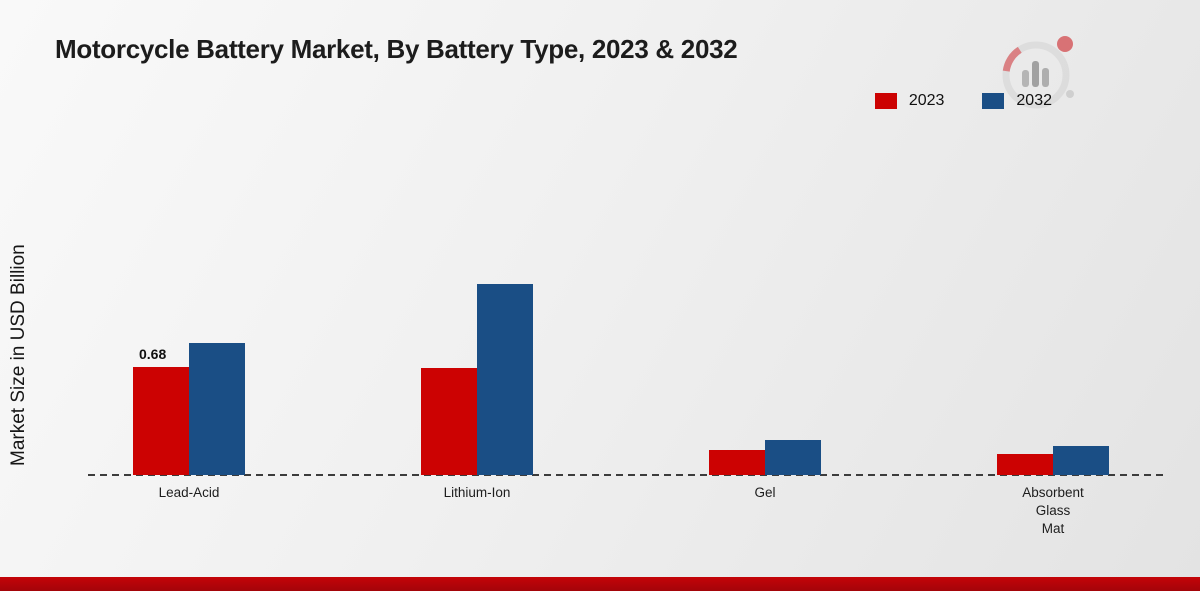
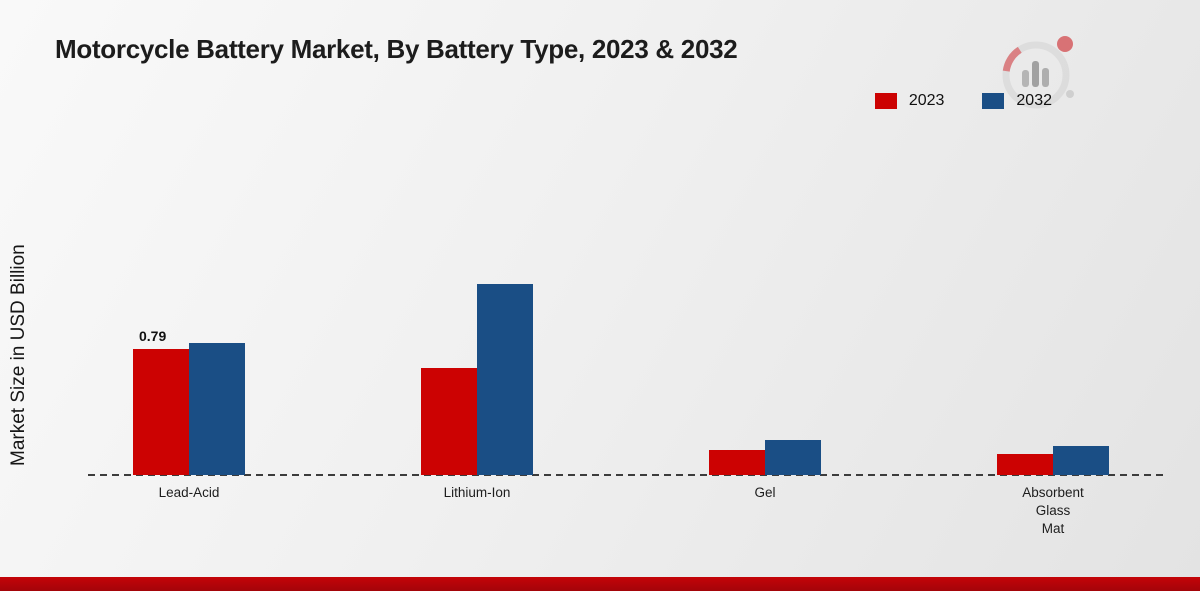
2023/Lead-Acid: 0.68 -> 0.79
